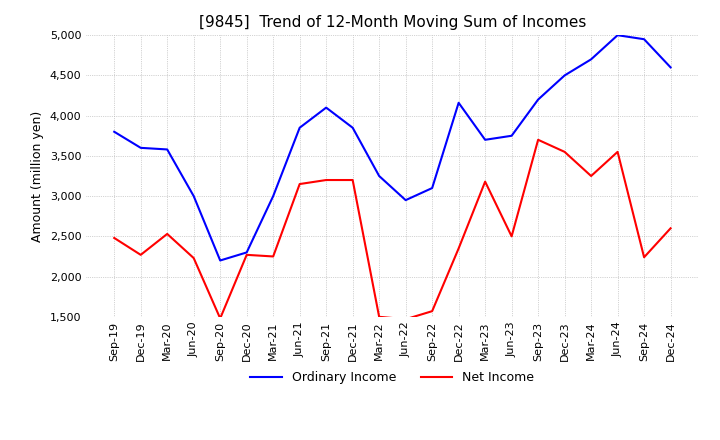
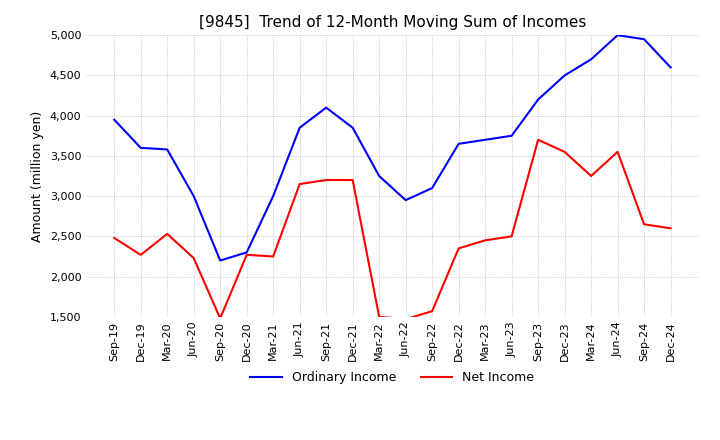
Ordinary Income/Sep-19: 3,800 -> 3,950
Ordinary Income/Dec-22: 4,160 -> 3,650
Net Income/Mar-23: 3,180 -> 2,450
Net Income/Sep-24: 2,240 -> 2,650
